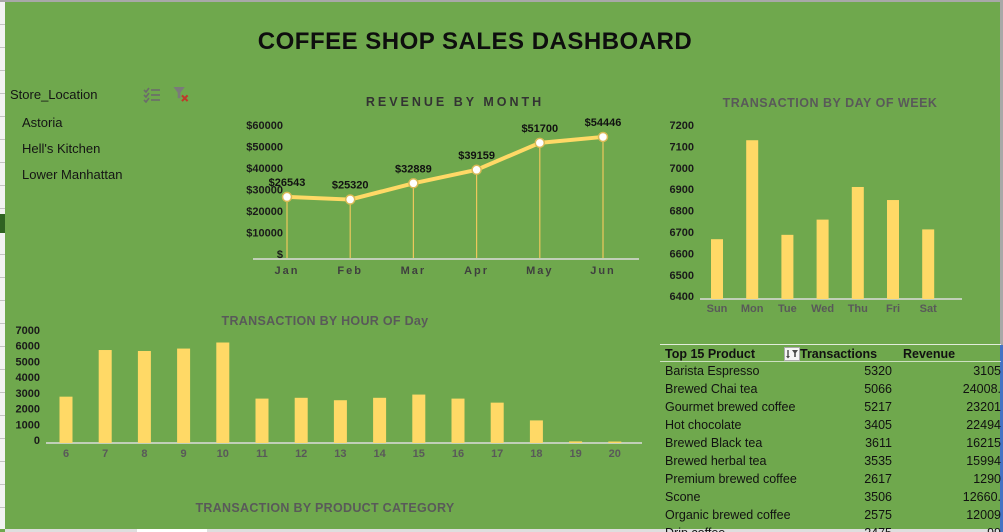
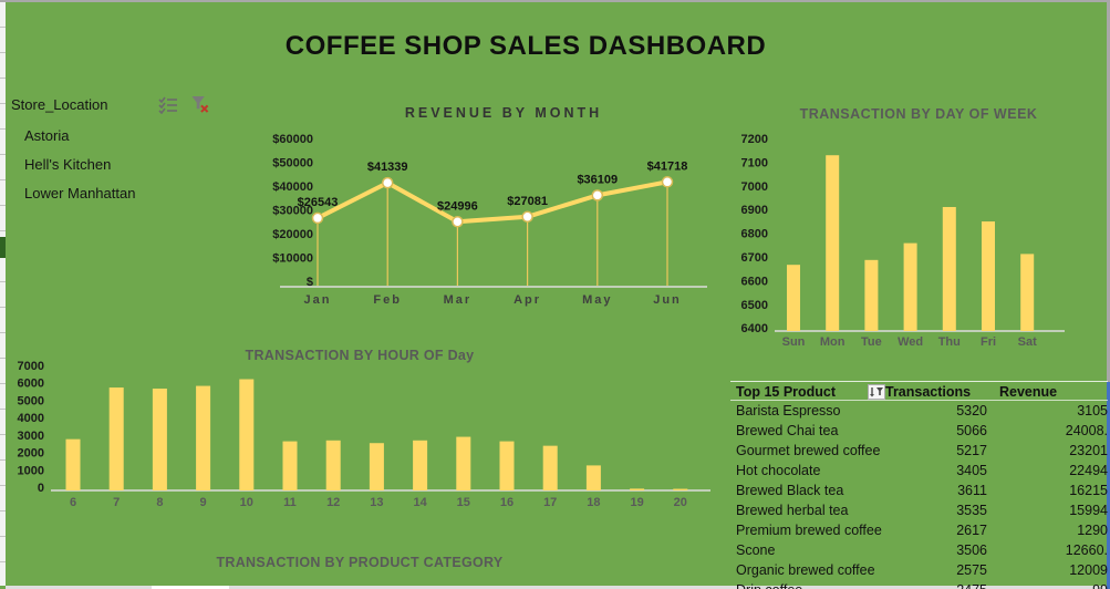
REVENUE BY MONTH/Feb: $25320 -> $41339
REVENUE BY MONTH/Mar: $32889 -> $24996
REVENUE BY MONTH/Apr: $39159 -> $27081
REVENUE BY MONTH/May: $51700 -> $36109
REVENUE BY MONTH/Jun: $54446 -> $41718
